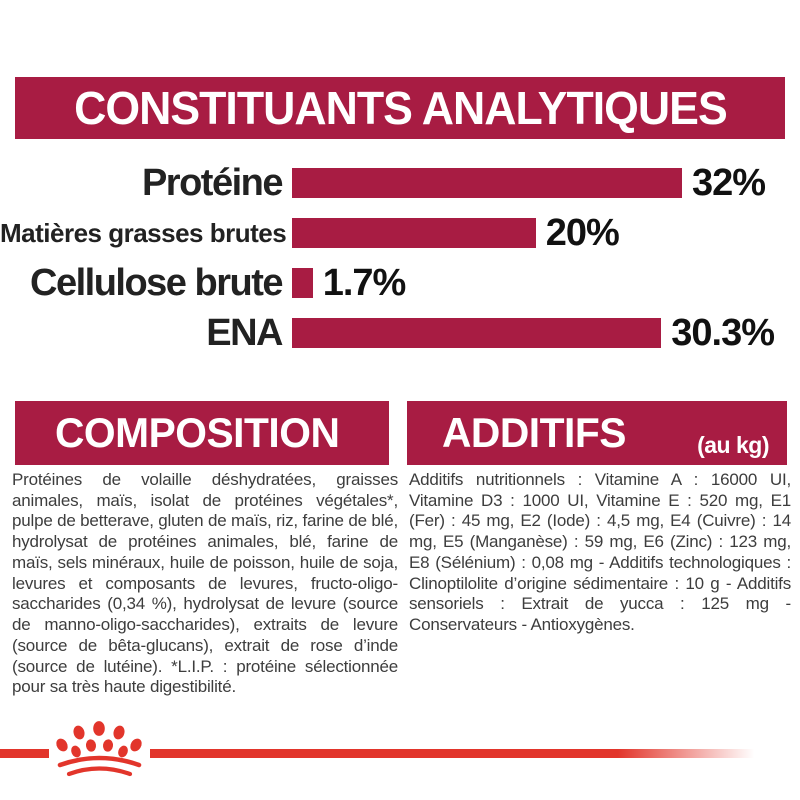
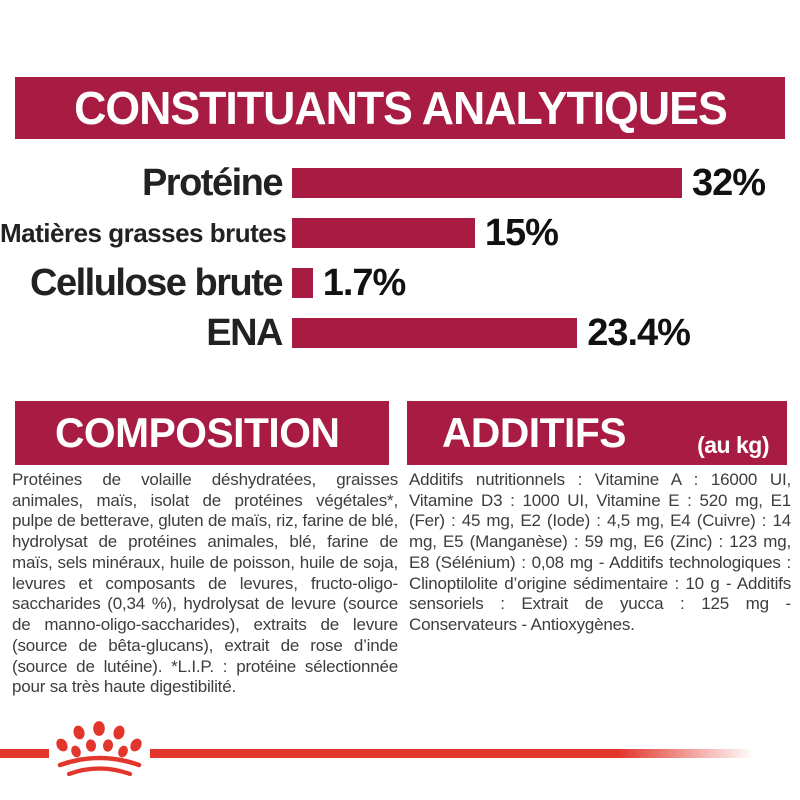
Matières grasses brutes: 20% -> 15%
ENA: 30.3% -> 23.4%
